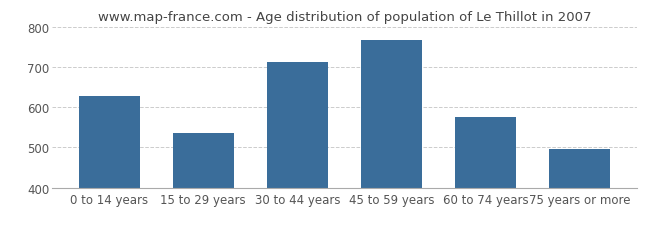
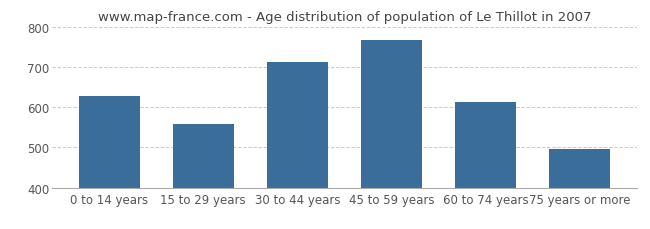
15 to 29 years: 535 -> 557
60 to 74 years: 575 -> 612
